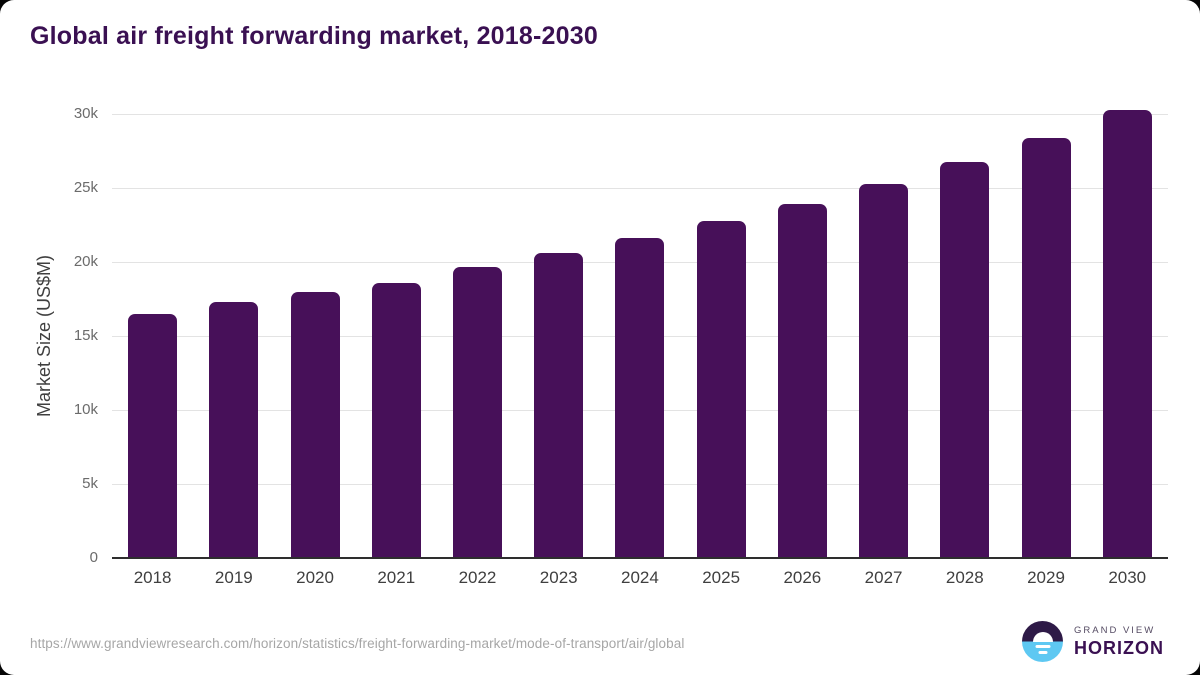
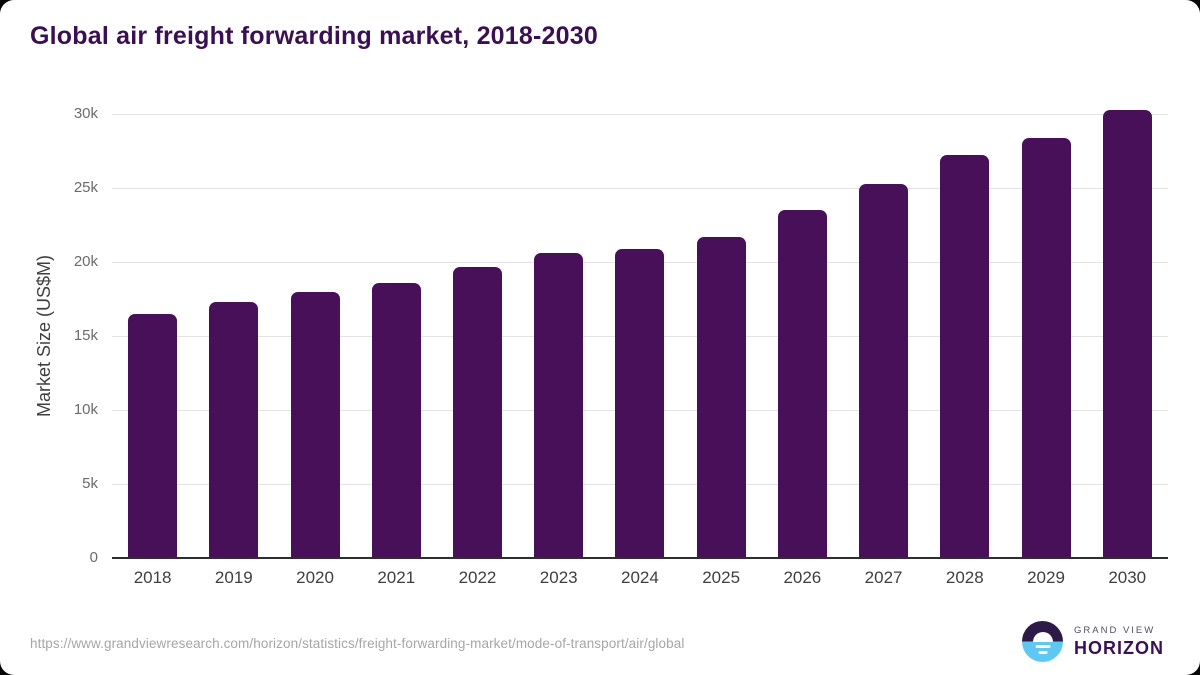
2024: 21.6k -> 20.9k
2025: 22.8k -> 21.7k
2026: 24.0k -> 23.5k
2028: 26.8k -> 27.2k
